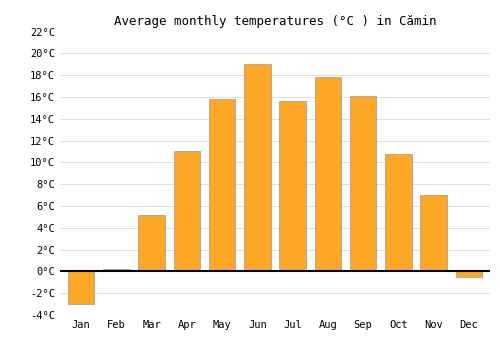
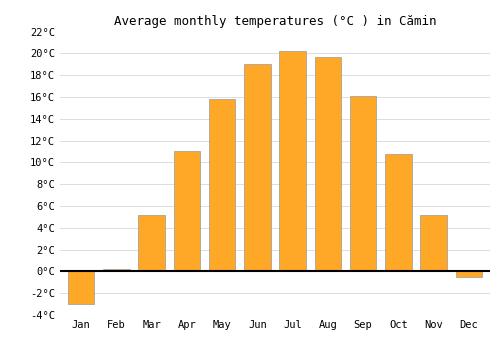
Jul: 15.6°C -> 20.2°C
Aug: 17.8°C -> 19.7°C
Nov: 7.0°C -> 5.2°C
